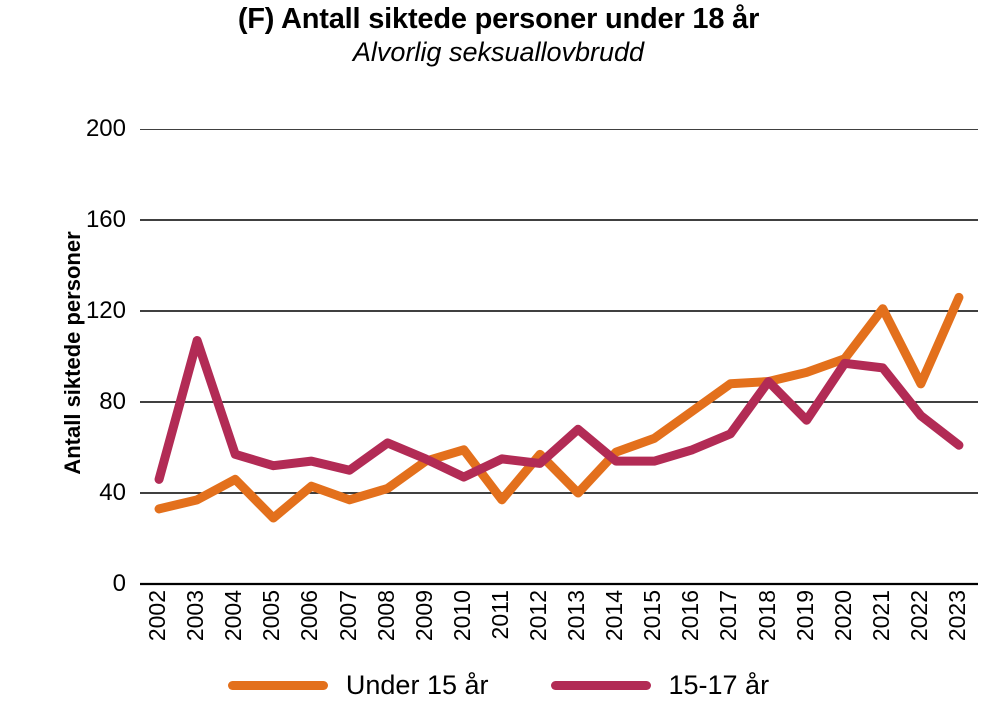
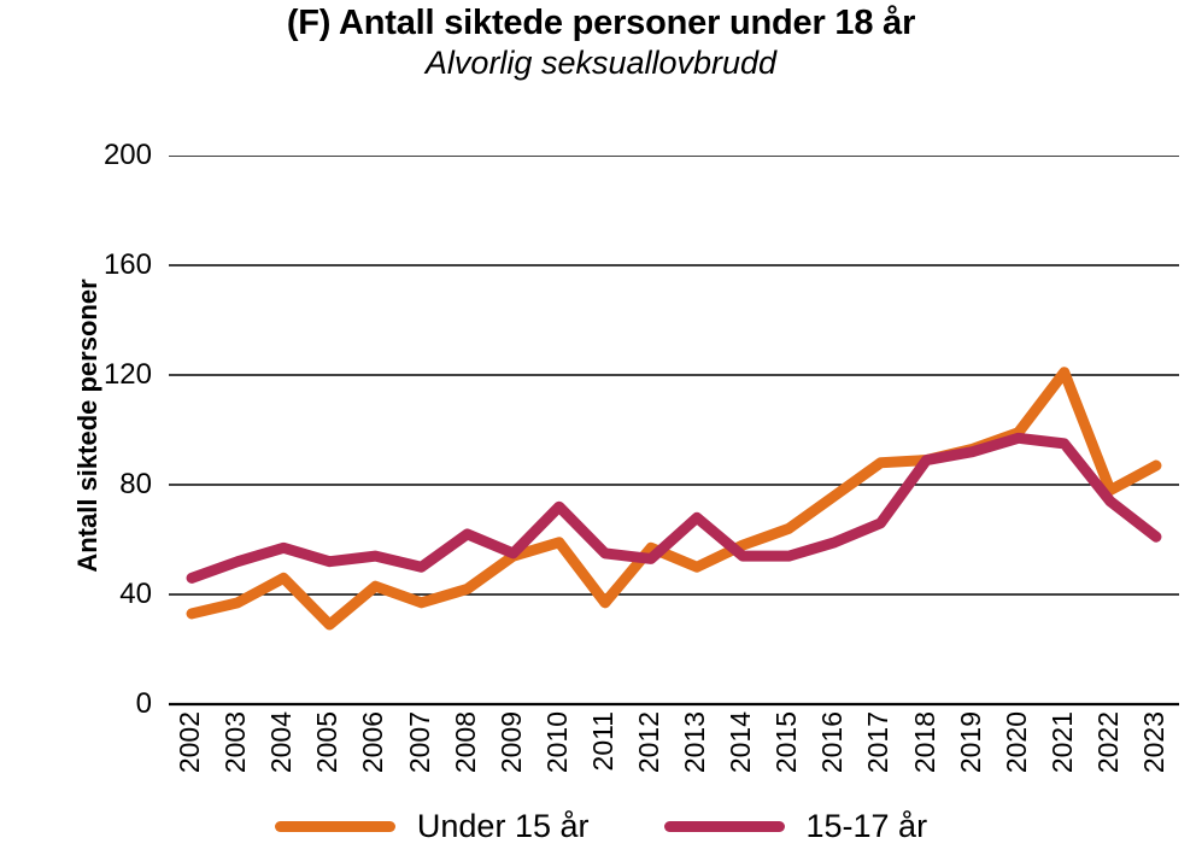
15-17 år/2003: 107 -> 52
15-17 år/2010: 47 -> 72
Under 15 år/2013: 40 -> 50
15-17 år/2019: 72 -> 92
Under 15 år/2022: 88 -> 78
Under 15 år/2023: 126 -> 87
